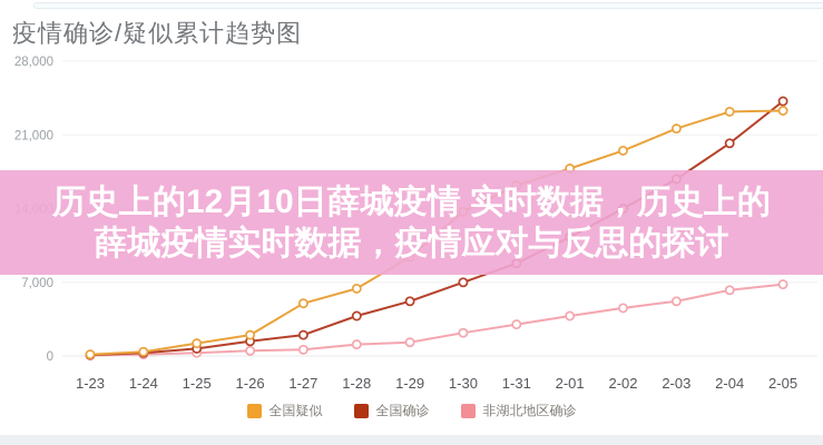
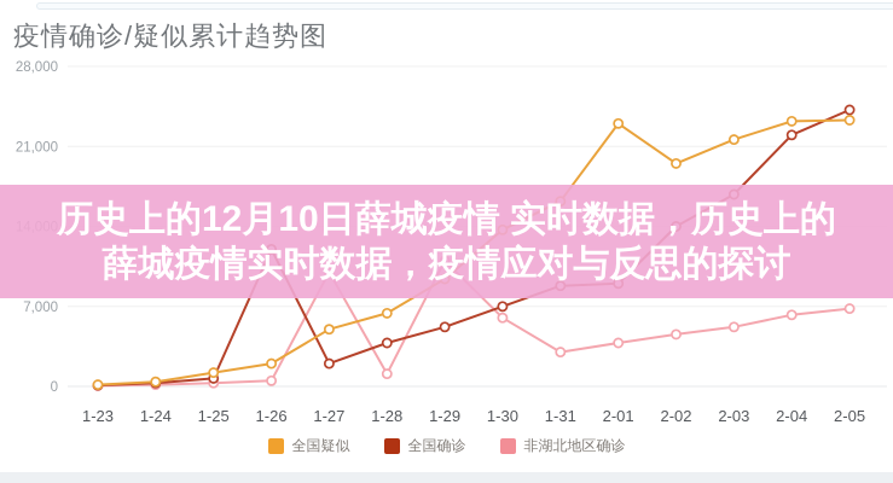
全国确诊/1-26: 1000 -> 12000
非湖北地区确诊/1-27: 1000 -> 10000
非湖北地区确诊/1-29: 1000 -> 11000
非湖北地区确诊/1-30: 2000 -> 6000
全国疑似/2-01: 18000 -> 23000
全国确诊/2-01: 11000 -> 9000
全国确诊/2-04: 20000 -> 22000
